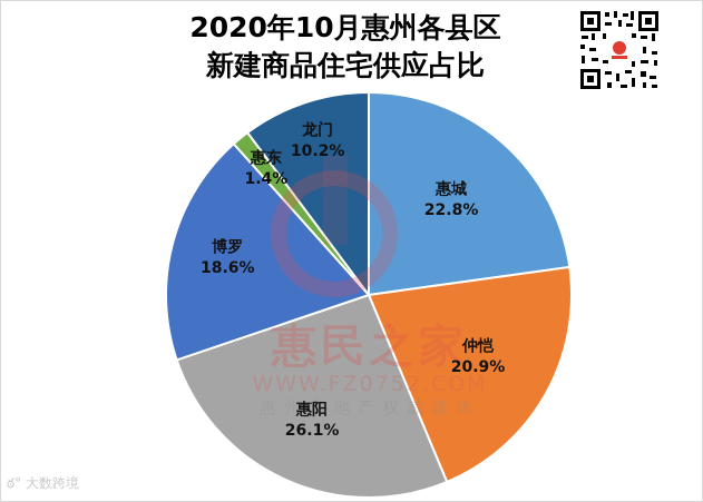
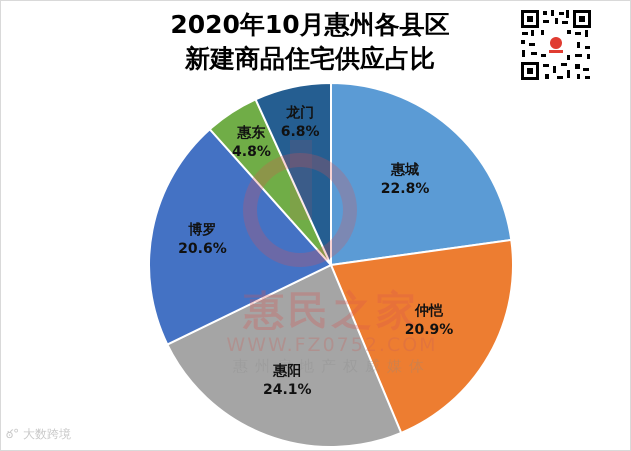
惠阳: 26.1% -> 24.1%
博罗: 18.6% -> 20.6%
惠东: 1.4% -> 4.8%
龙门: 10.2% -> 6.8%
